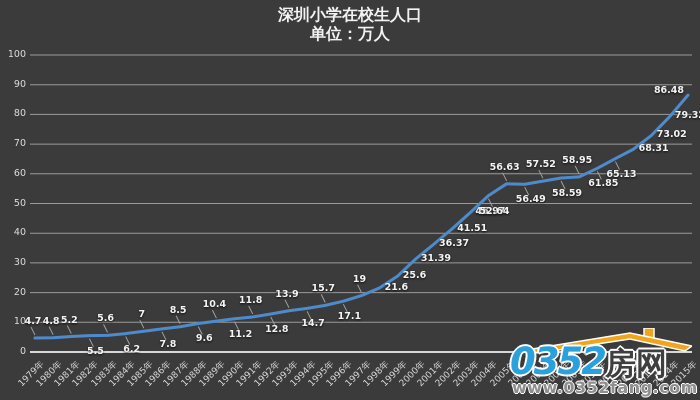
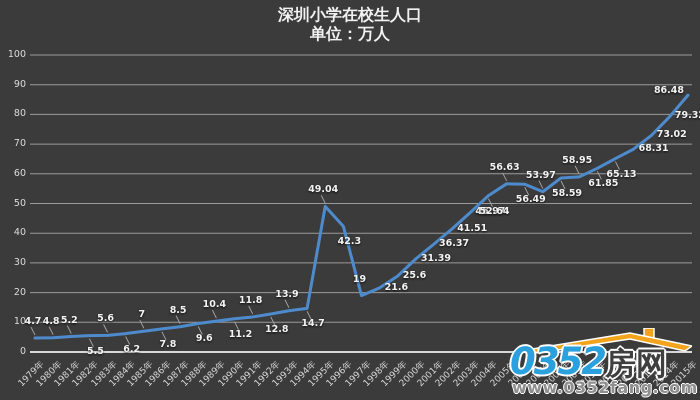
1995年: 15.7 -> 49.04
1996年: 17.1 -> 42.3
2007年: 57.52 -> 53.97
